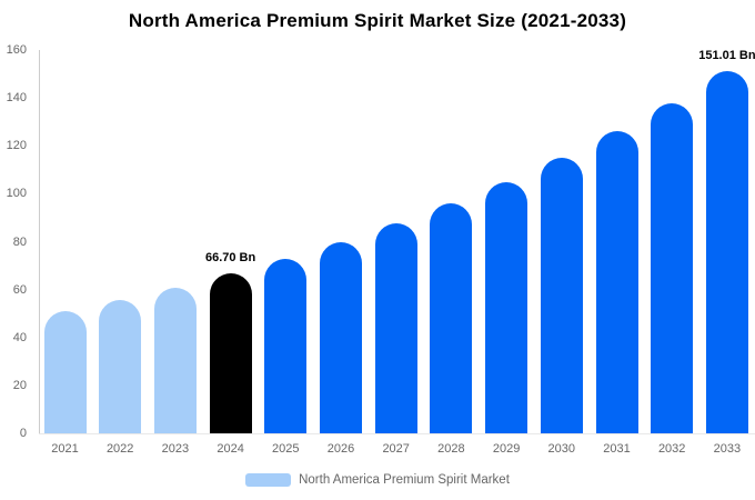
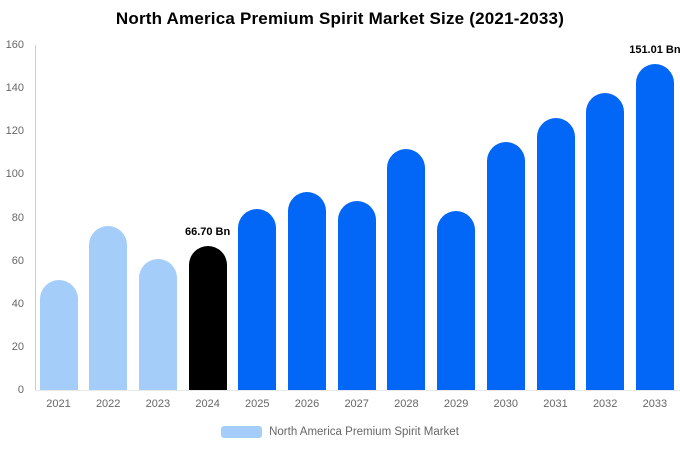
2022: 56 -> 76
2025: 73 -> 84
2026: 80 -> 92
2028: 96 -> 112
2029: 105 -> 83
